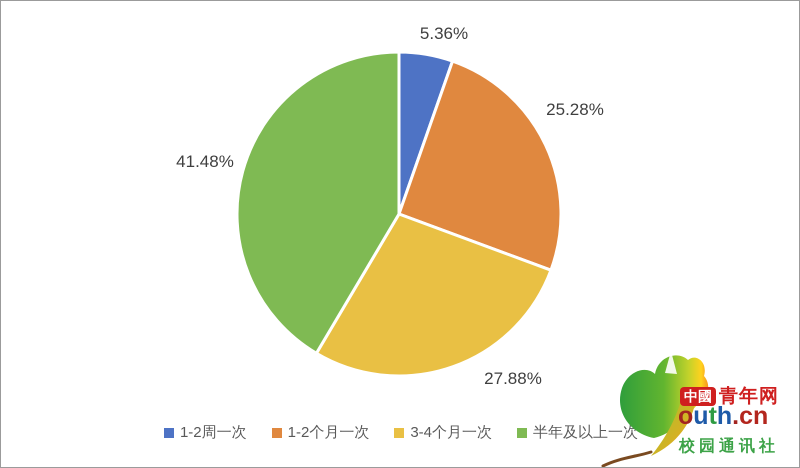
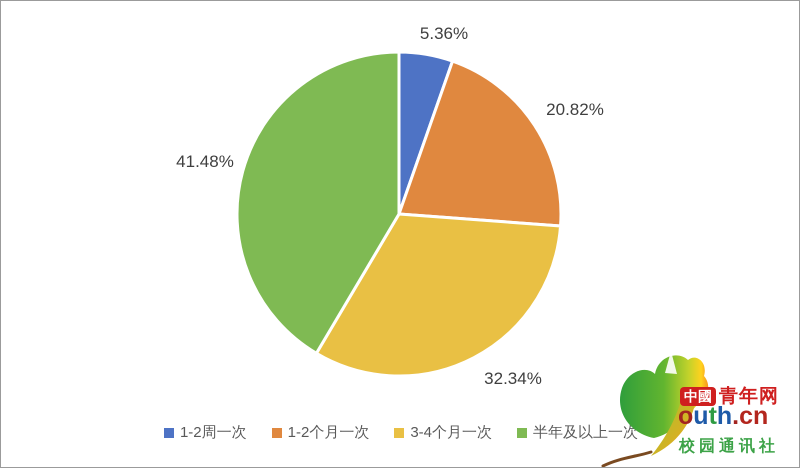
1-2个月一次: 25.28% -> 20.82%
3-4个月一次: 27.88% -> 32.34%
